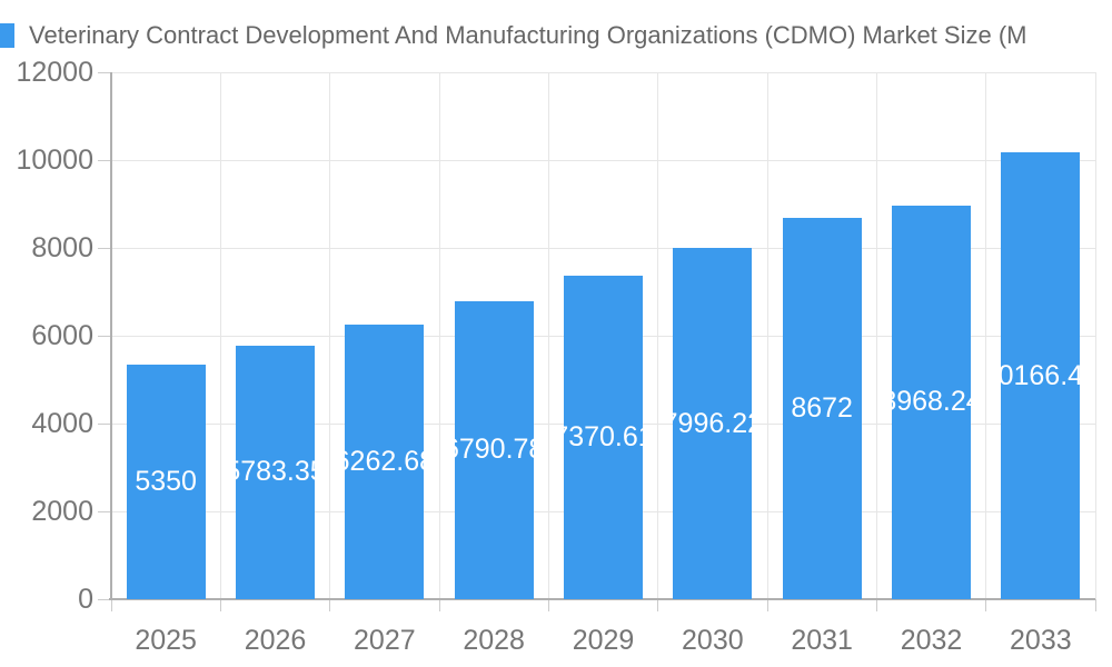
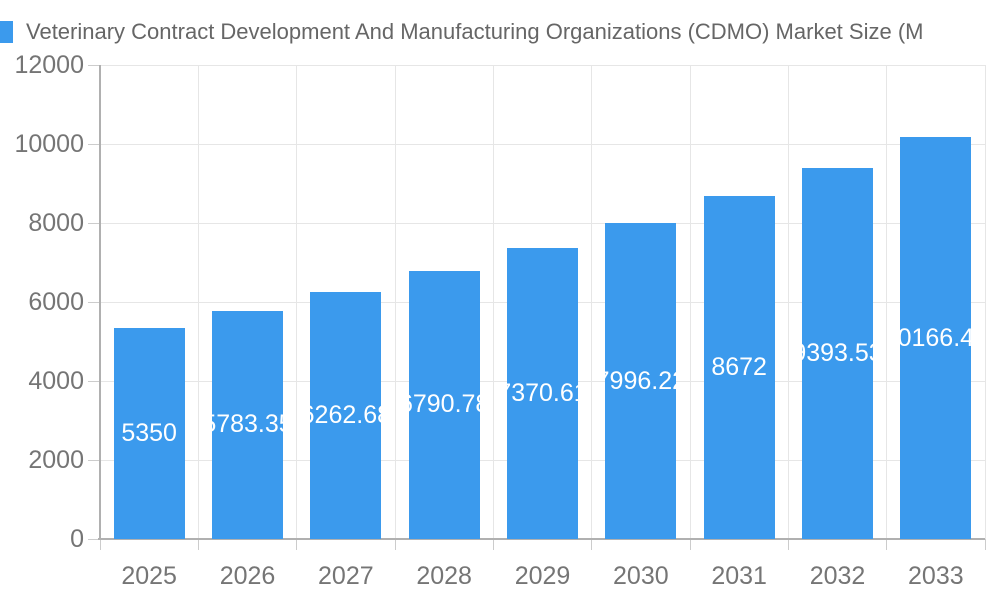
2032: 8968.24 -> 9393.53
